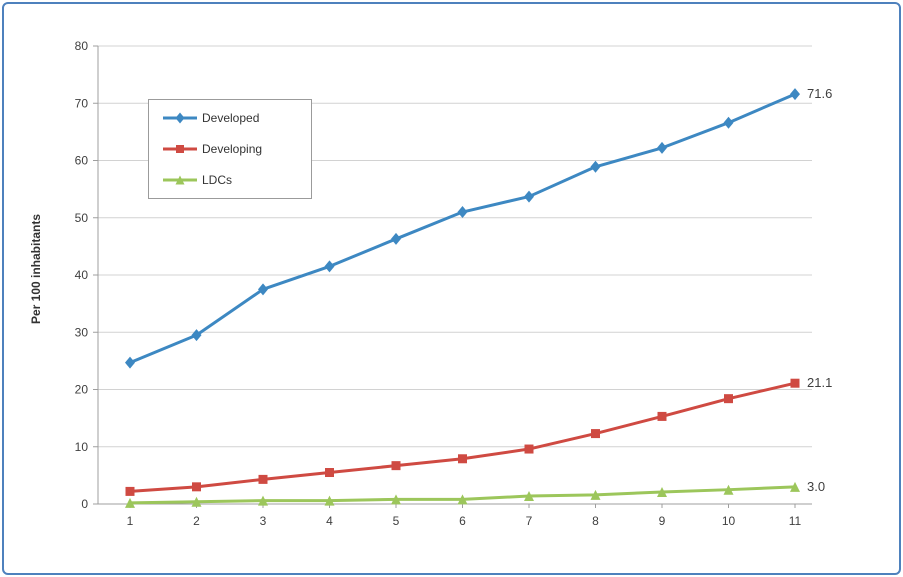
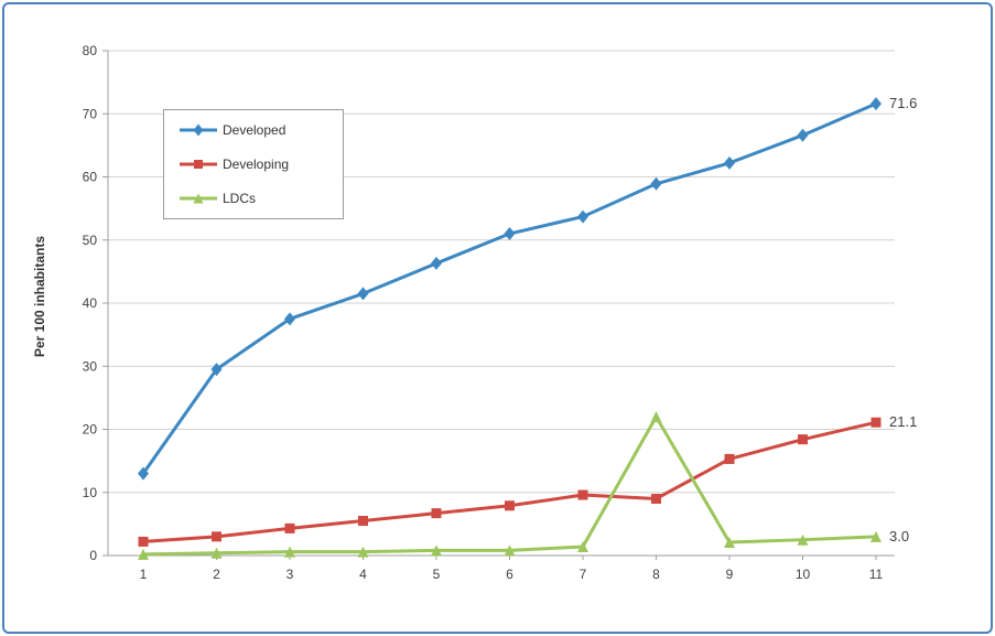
Developed/1: 25 -> 13
Developing/8: 12 -> 9
LDCs/8: 2 -> 22
